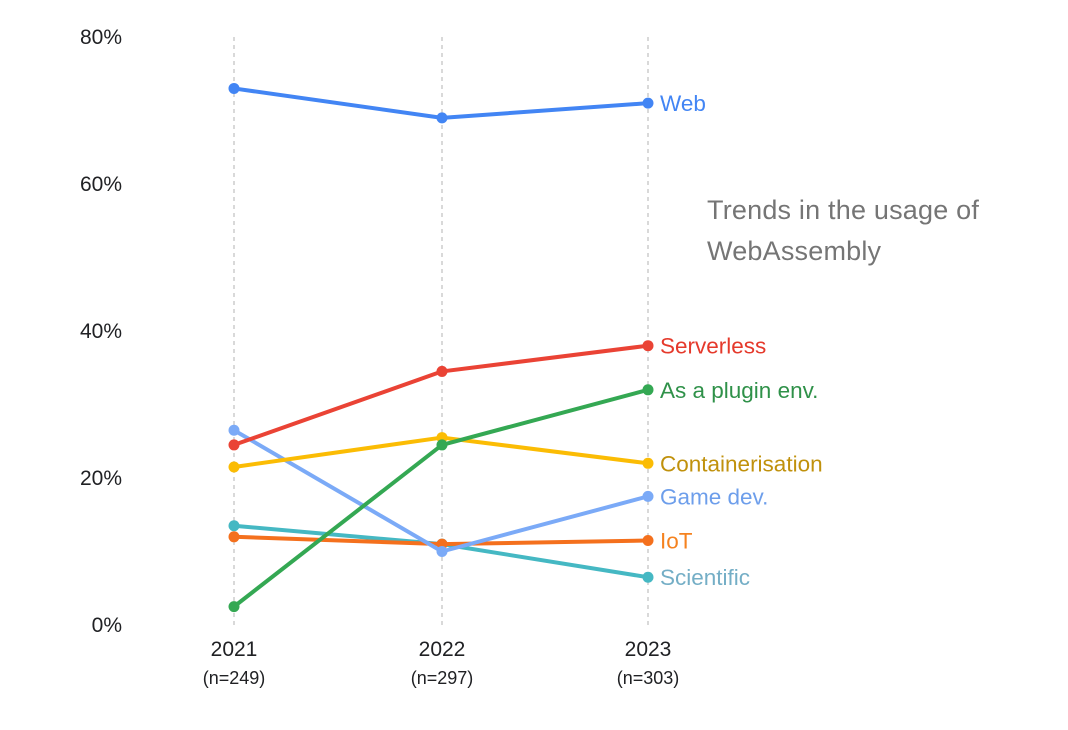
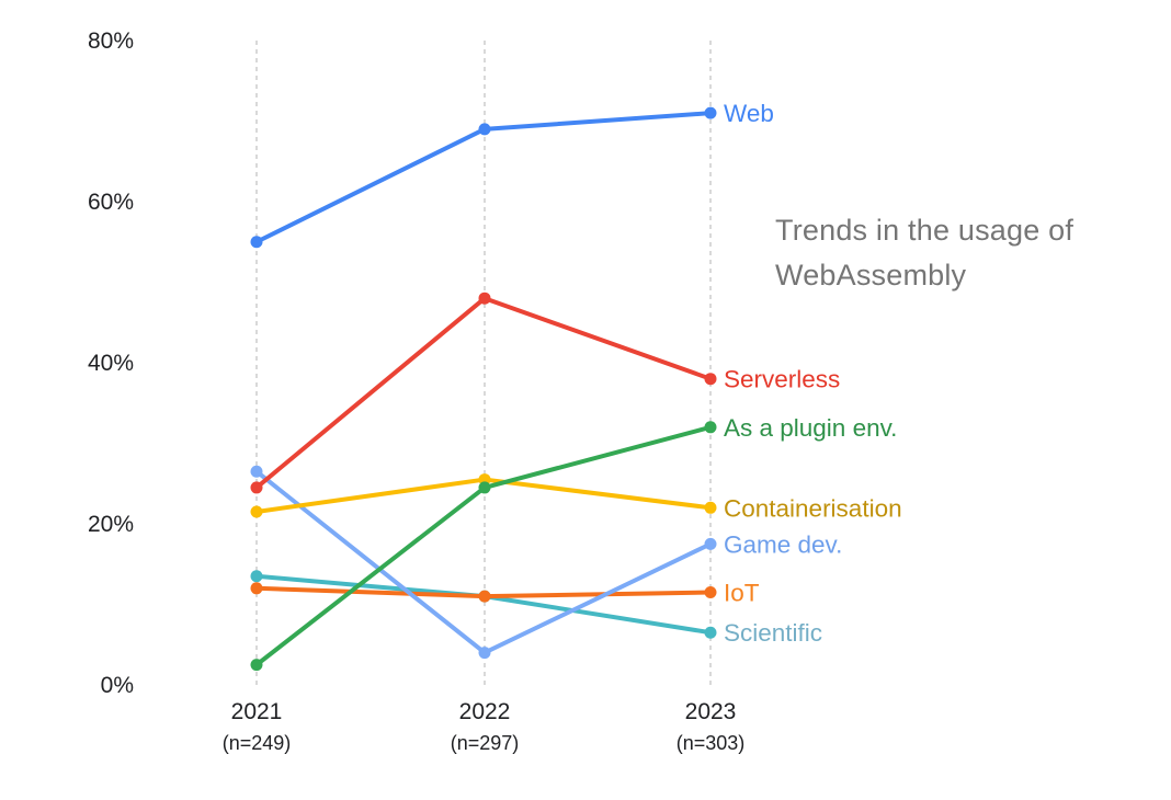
Web/2021: 73% -> 55%
Serverless/2022: 34% -> 48%
Game dev./2022: 10% -> 4%
